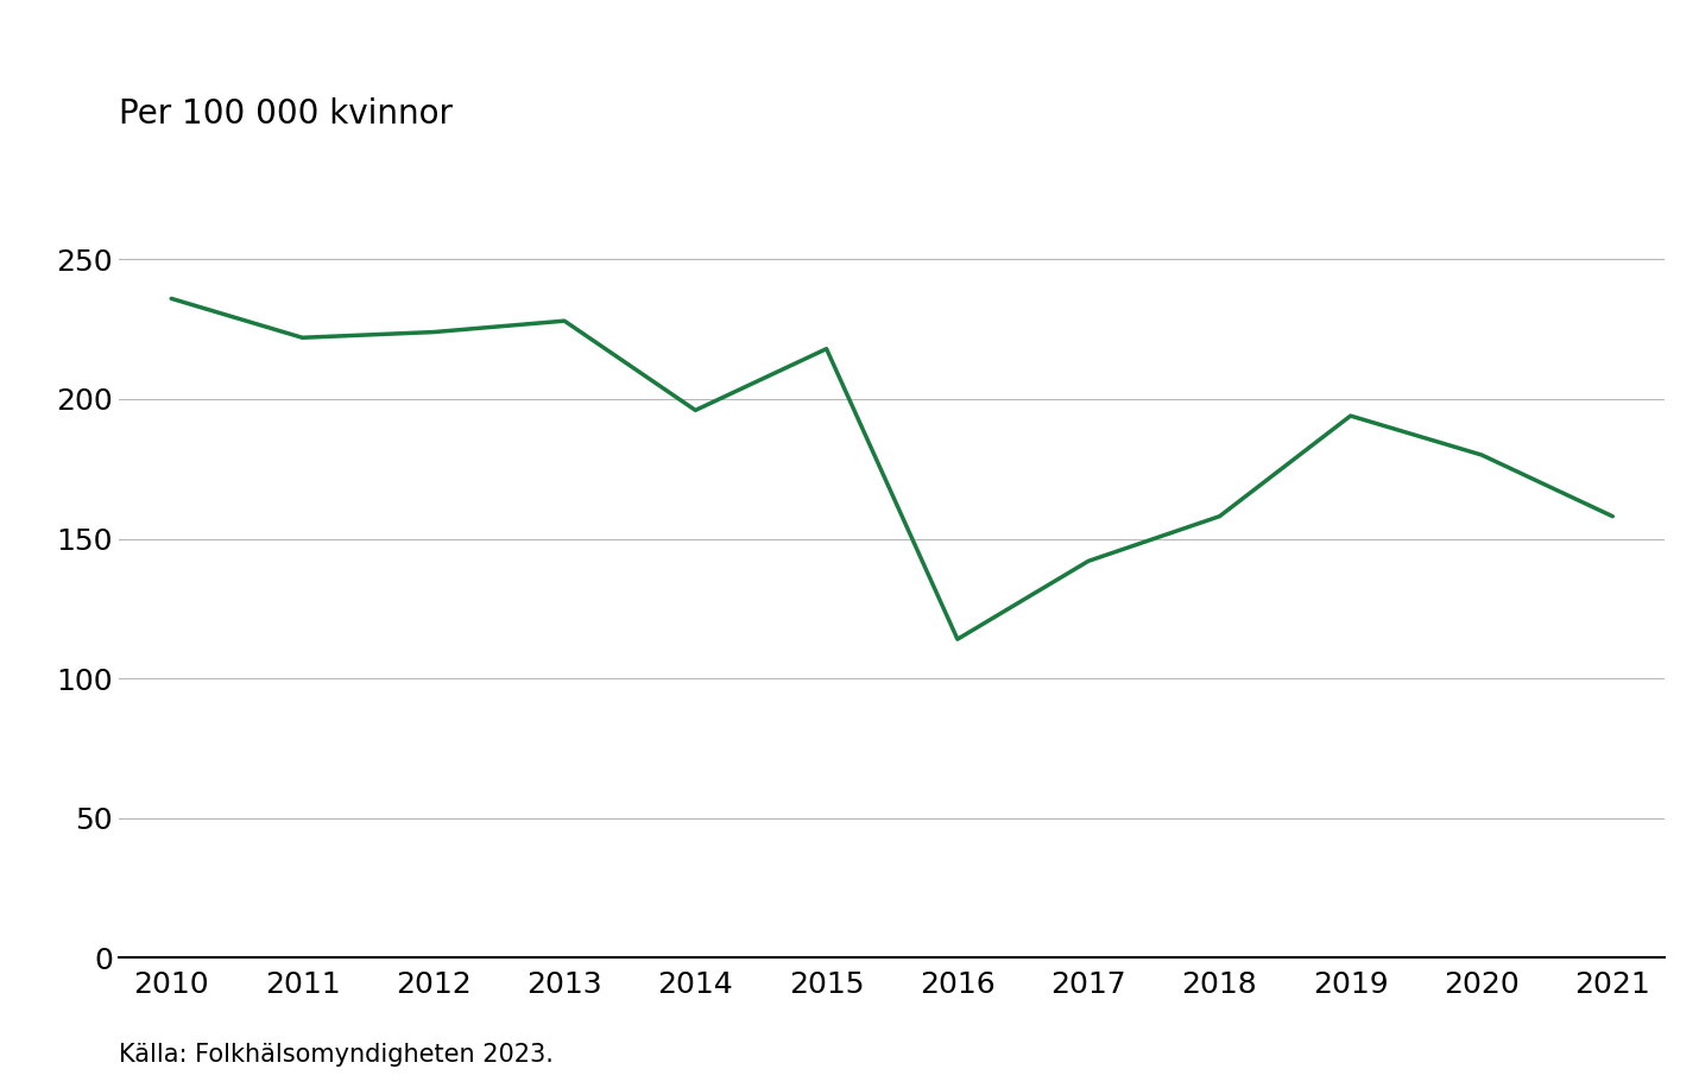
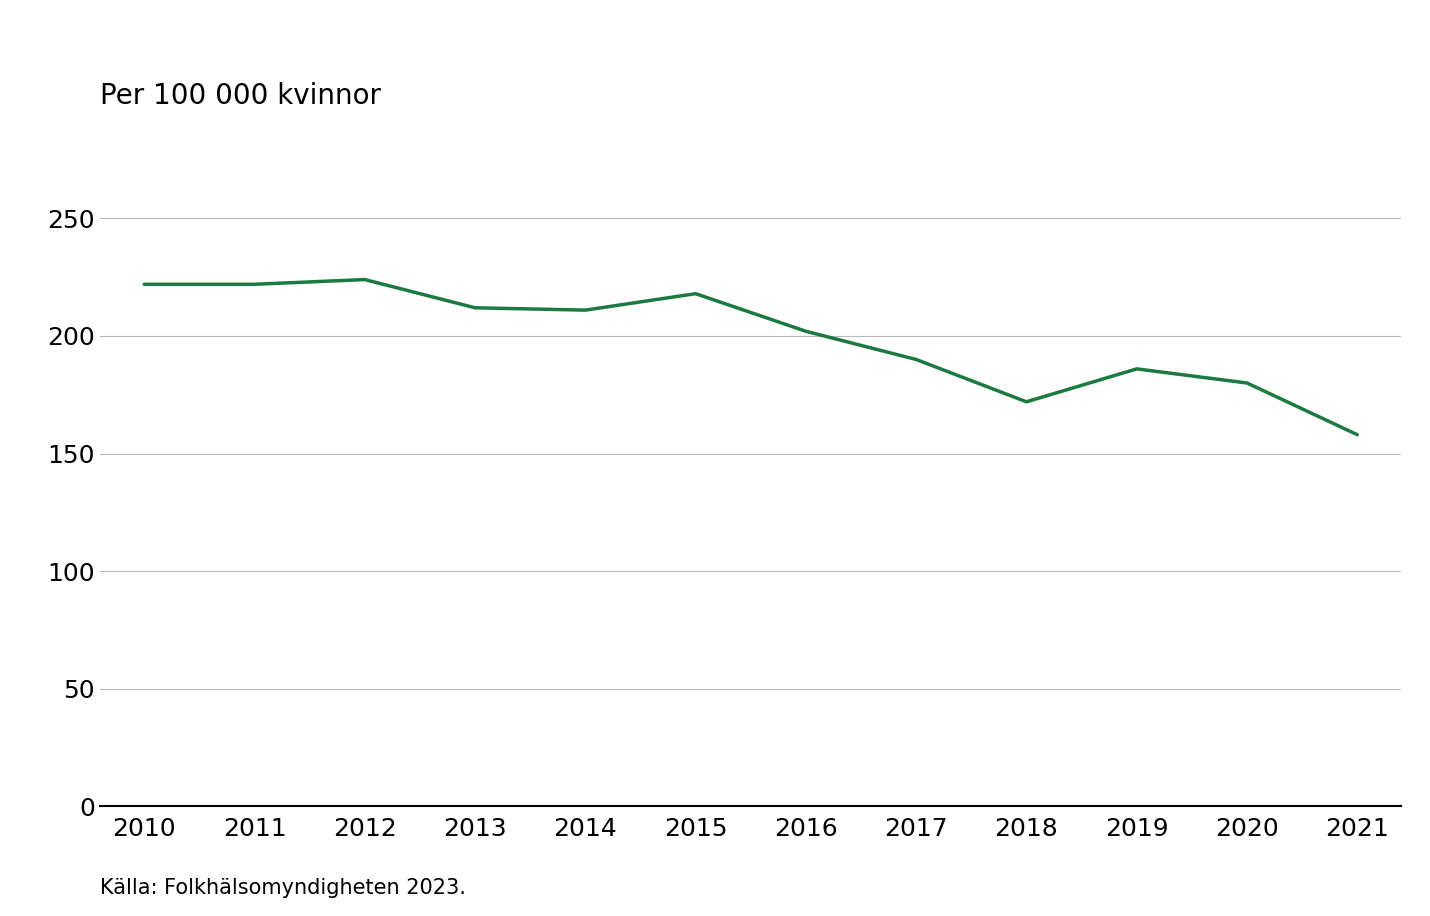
2010: 236 -> 222
2013: 228 -> 212
2014: 196 -> 211
2016: 114 -> 202
2017: 142 -> 190
2018: 158 -> 172
2019: 194 -> 186
